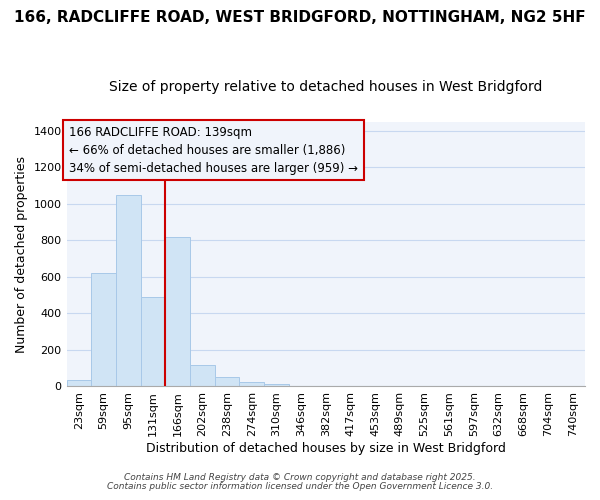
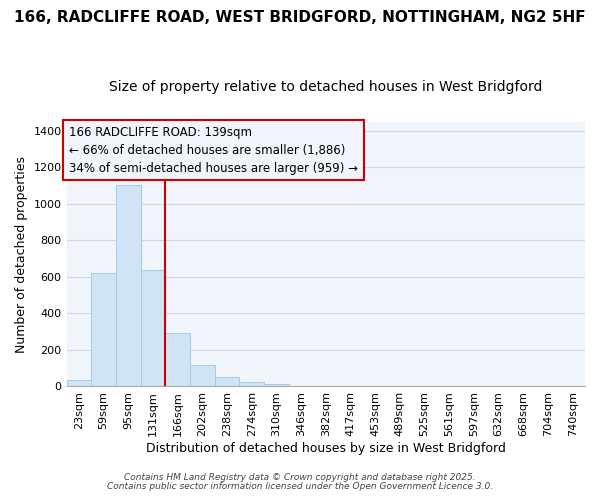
95sqm: 1050 -> 1100
131sqm: 490 -> 640
166sqm: 820 -> 300
